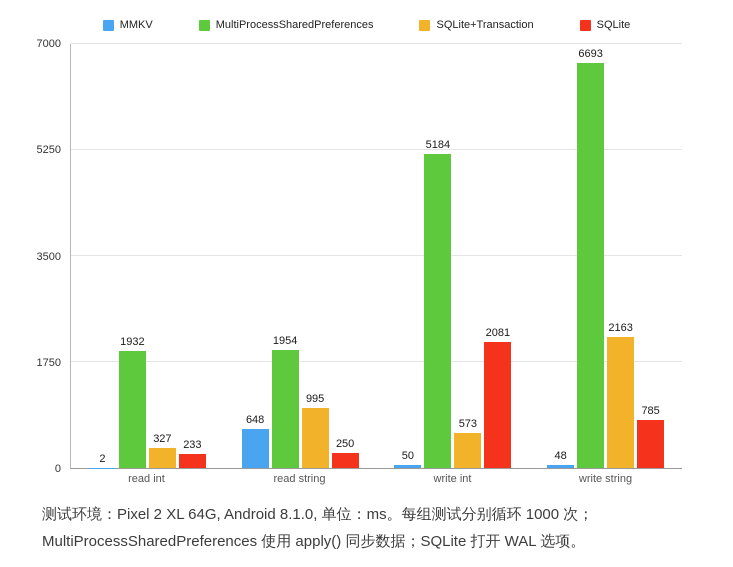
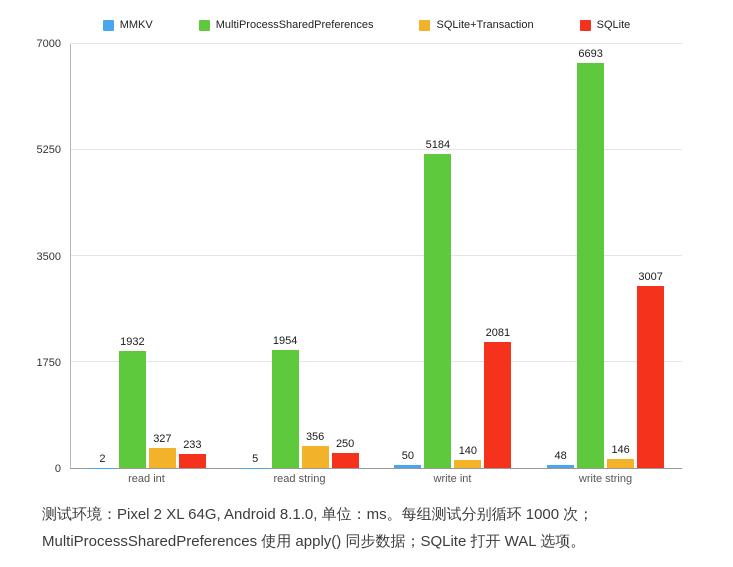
MMKV/read string: 648 -> 5
SQLite+Transaction/read string: 995 -> 356
SQLite+Transaction/write int: 573 -> 140
SQLite+Transaction/write string: 2163 -> 146
SQLite/write string: 785 -> 3007
